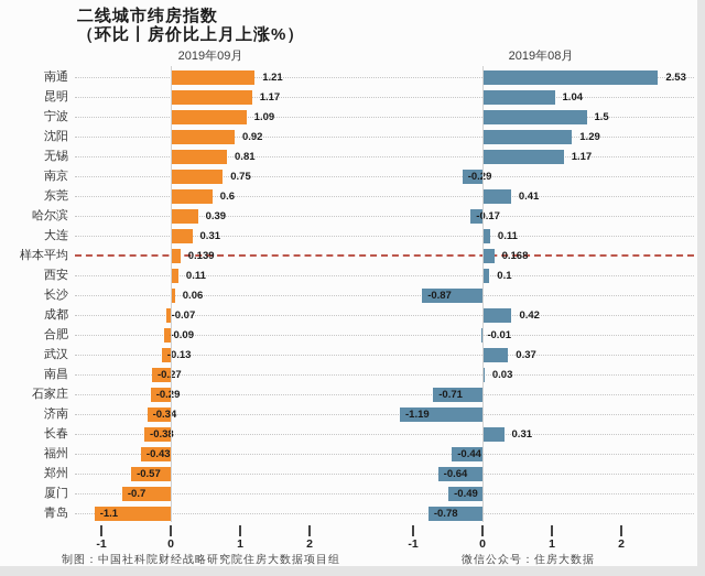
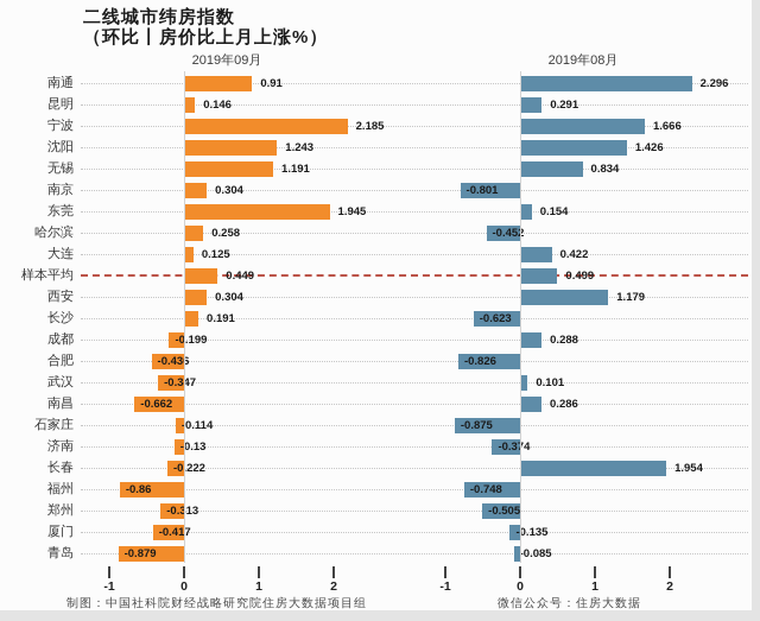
2019年09月/南通: 1.21 -> 0.91
2019年08月/南通: 2.53 -> 2.296
2019年09月/昆明: 1.17 -> 0.146
2019年08月/昆明: 1.04 -> 0.291
2019年09月/宁波: 1.09 -> 2.185
2019年08月/宁波: 1.5 -> 1.666
2019年09月/沈阳: 0.92 -> 1.243
2019年08月/沈阳: 1.29 -> 1.426
2019年09月/无锡: 0.81 -> 1.191
2019年08月/无锡: 1.17 -> 0.834
2019年09月/南京: 0.75 -> 0.304
2019年08月/南京: -0.29 -> -0.801
2019年09月/东莞: 0.6 -> 1.945
2019年08月/东莞: 0.41 -> 0.154
2019年09月/哈尔滨: 0.39 -> 0.258
2019年08月/哈尔滨: -0.17 -> -0.452
2019年09月/大连: 0.31 -> 0.125
2019年08月/大连: 0.11 -> 0.422
2019年09月/样本平均: 0.139 -> 0.449
2019年08月/样本平均: 0.168 -> 0.499
2019年09月/西安: 0.11 -> 0.304
2019年08月/西安: 0.1 -> 1.179
2019年09月/长沙: 0.06 -> 0.191
2019年08月/长沙: -0.87 -> -0.623
2019年09月/成都: -0.07 -> -0.199
2019年08月/成都: 0.42 -> 0.288
2019年09月/合肥: -0.09 -> -0.436
2019年08月/合肥: -0.01 -> -0.826
2019年09月/武汉: -0.13 -> -0.347
2019年08月/武汉: 0.37 -> 0.101
2019年09月/南昌: -0.27 -> -0.662
2019年08月/南昌: 0.03 -> 0.286
2019年09月/石家庄: -0.29 -> -0.114
2019年08月/石家庄: -0.71 -> -0.875
2019年09月/济南: -0.34 -> -0.13
2019年08月/济南: -1.19 -> -0.374
2019年09月/长春: -0.38 -> -0.222
2019年08月/长春: 0.31 -> 1.954
2019年09月/福州: -0.43 -> -0.86
2019年08月/福州: -0.44 -> -0.748
2019年09月/郑州: -0.57 -> -0.313
2019年08月/郑州: -0.64 -> -0.505
2019年09月/厦门: -0.7 -> -0.417
2019年08月/厦门: -0.49 -> -0.135
2019年09月/青岛: -1.1 -> -0.879
2019年08月/青岛: -0.78 -> -0.085
